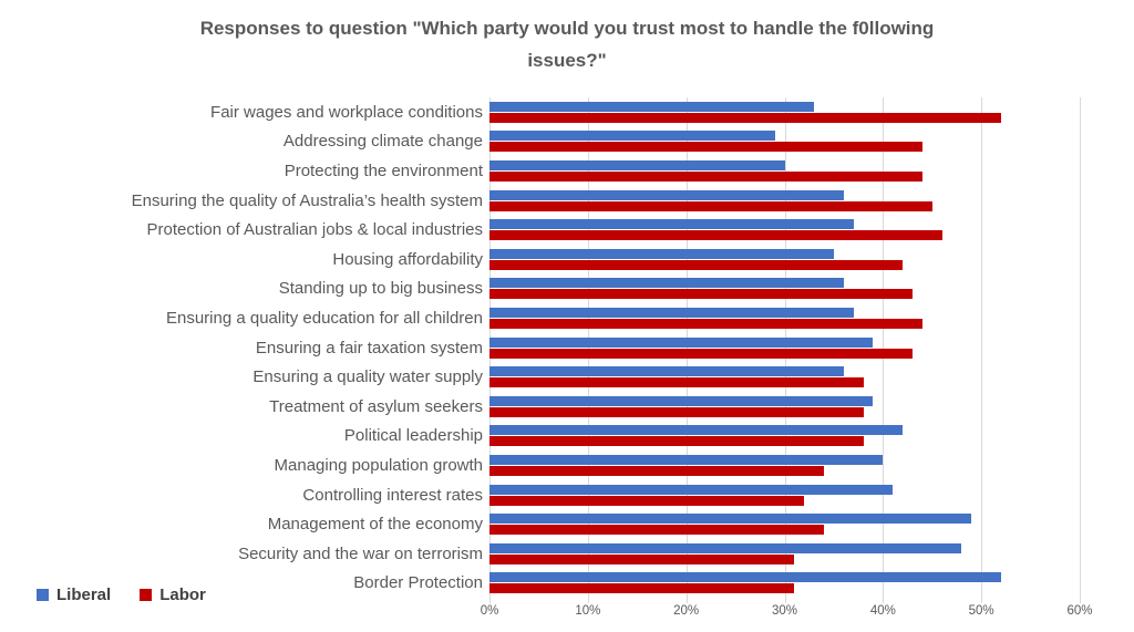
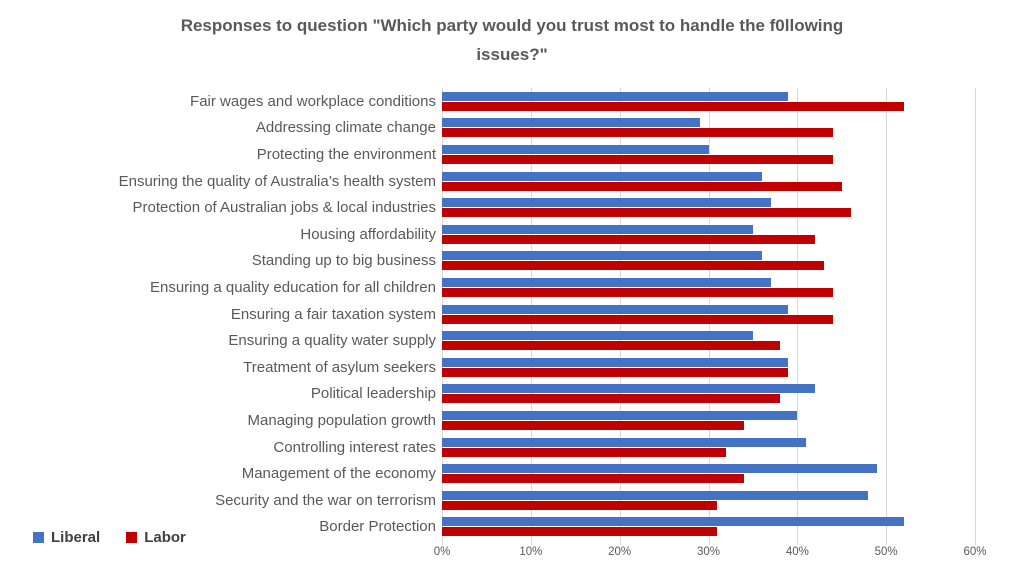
Liberal/Fair wages and workplace conditions: 33% -> 39%
Labor/Ensuring a fair taxation system: 43% -> 44%
Liberal/Ensuring a quality water supply: 36% -> 35%
Labor/Treatment of asylum seekers: 38% -> 39%
